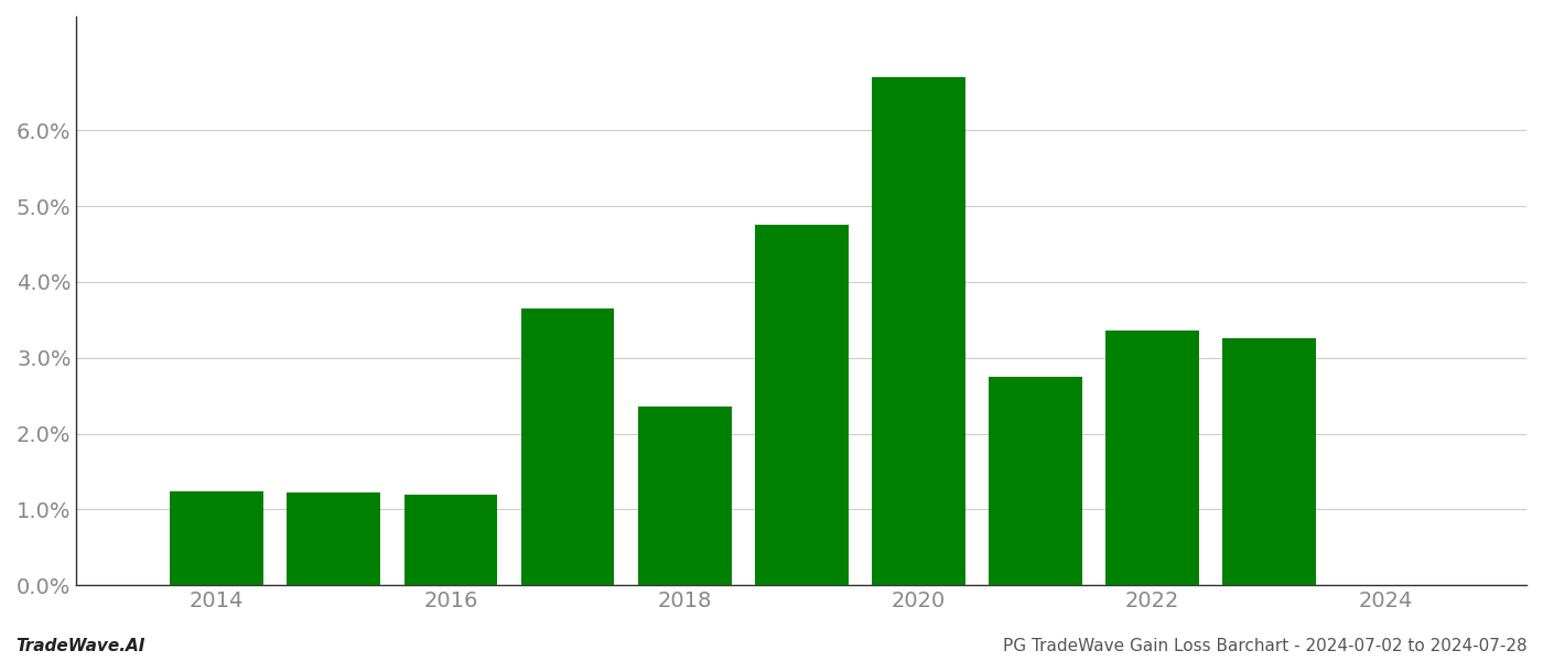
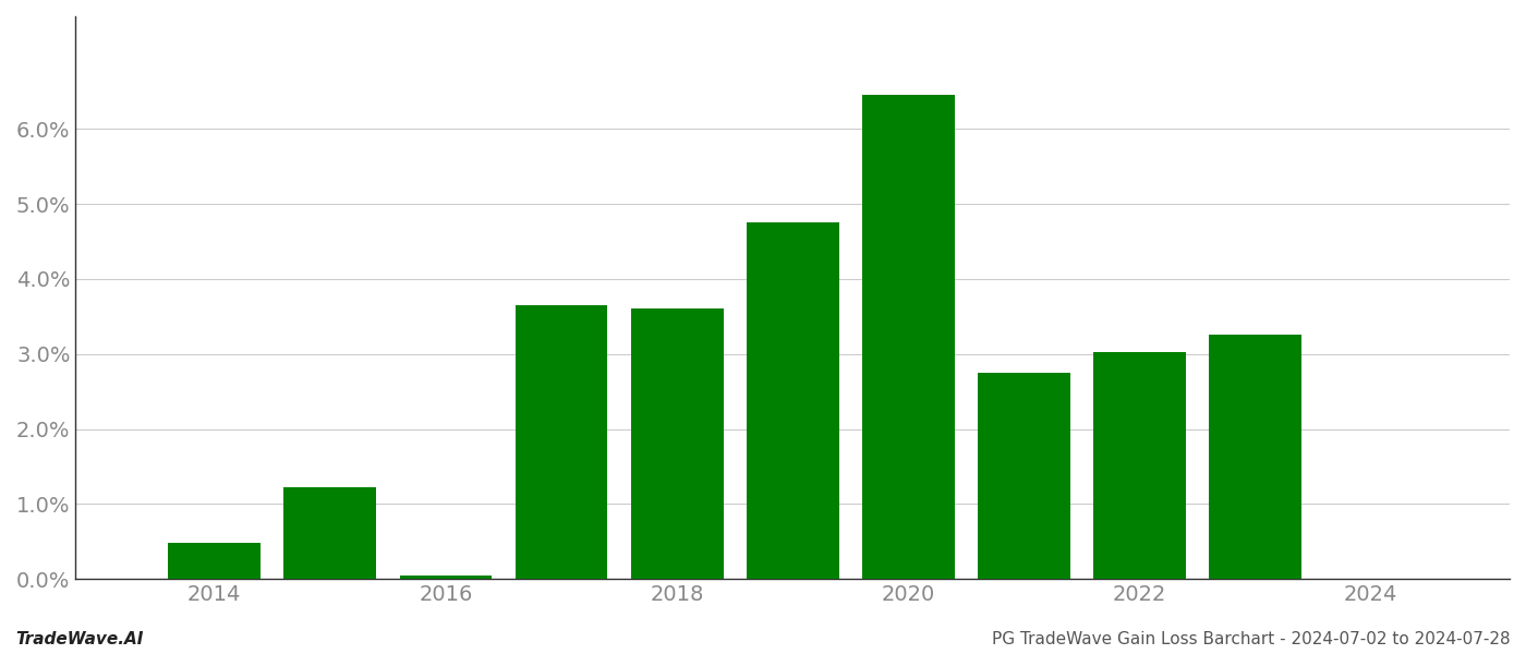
2014: 1.24% -> 0.48%
2016: 1.20% -> 0.05%
2018: 2.36% -> 3.60%
2020: 6.70% -> 6.45%
2022: 3.36% -> 3.02%
